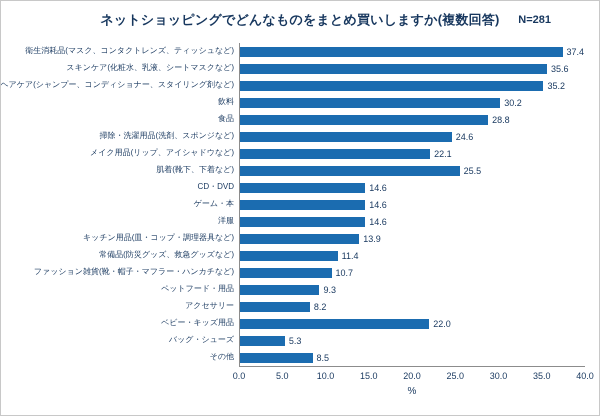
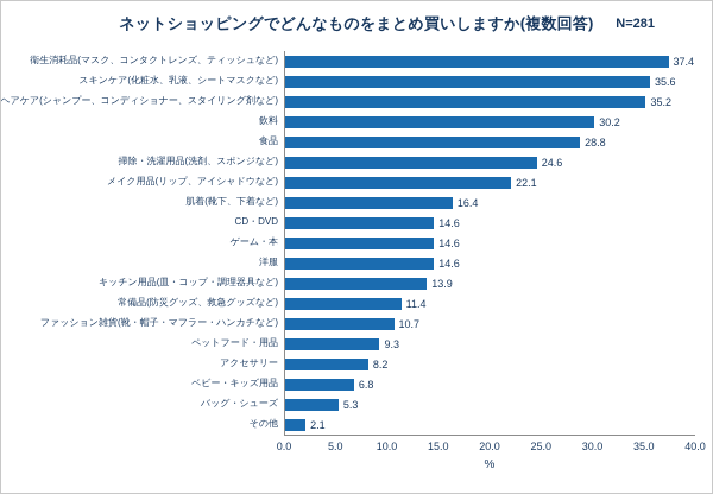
肌着(靴下、下着など): 25.5 -> 16.4
ベビー・キッズ用品: 22.0 -> 6.8
その他: 8.5 -> 2.1
